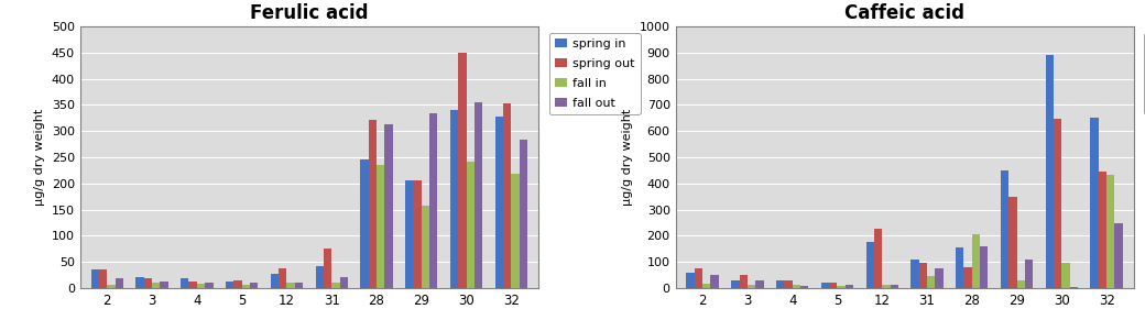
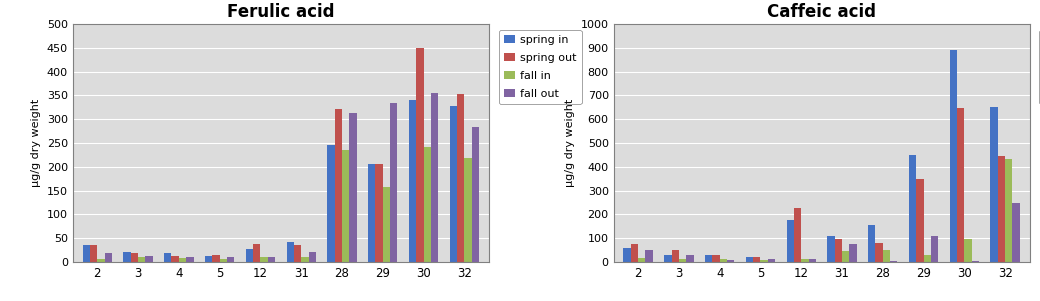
Ferulic acid/spring out/31: 75 -> 35
Caffeic acid/fall in/28: 205 -> 48
Caffeic acid/fall out/28: 160 -> 5
